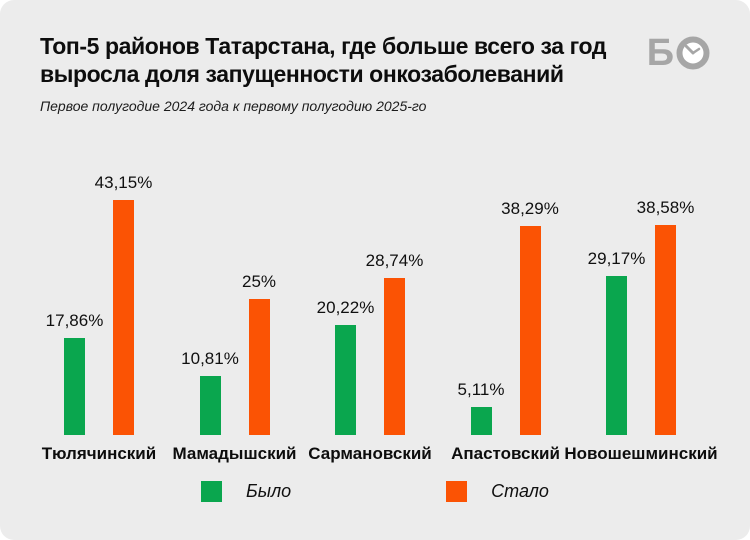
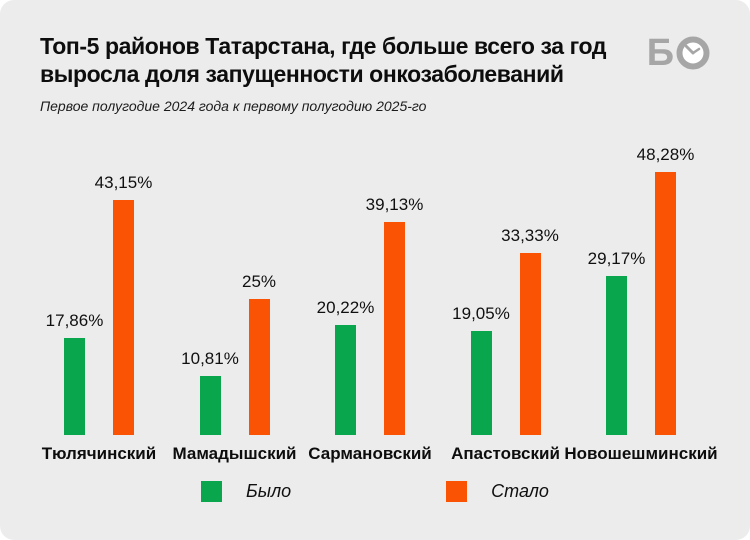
Стало/Сармановский: 28,74% -> 39,13%
Было/Апастовский: 5,11% -> 19,05%
Стало/Апастовский: 38,29% -> 33,33%
Стало/Новошешминский: 38,58% -> 48,28%
